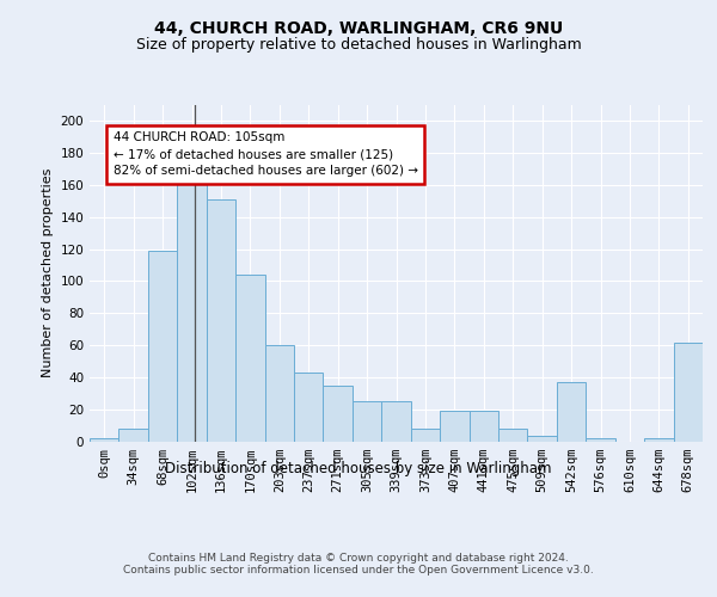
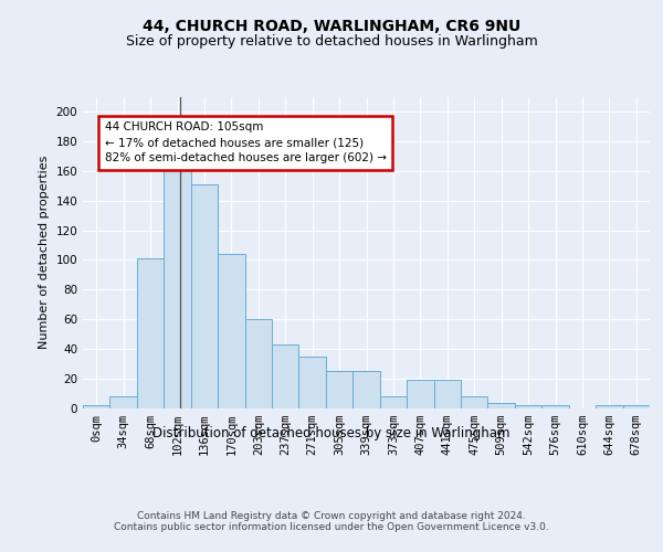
68sqm: 119 -> 101
542sqm: 37 -> 2
678sqm: 62 -> 2
